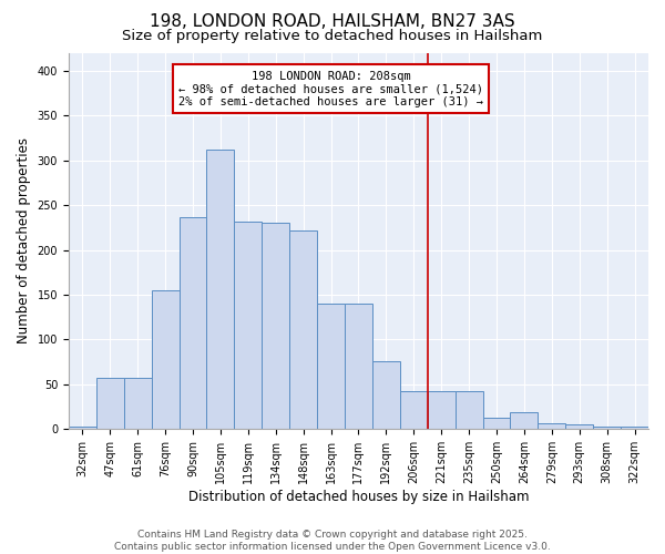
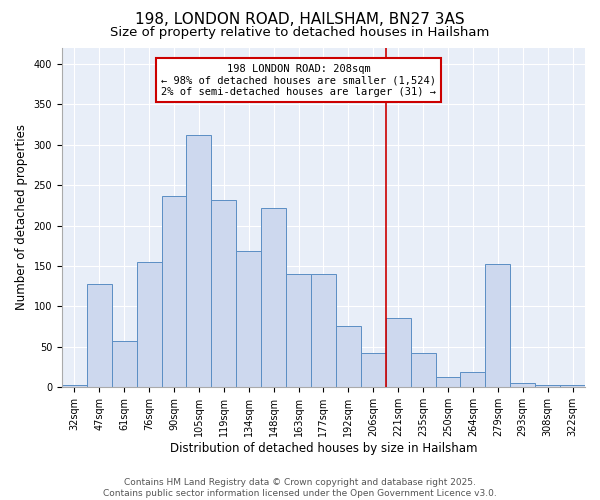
47sqm: 57 -> 128
134sqm: 230 -> 168
221sqm: 42 -> 86
279sqm: 7 -> 152
